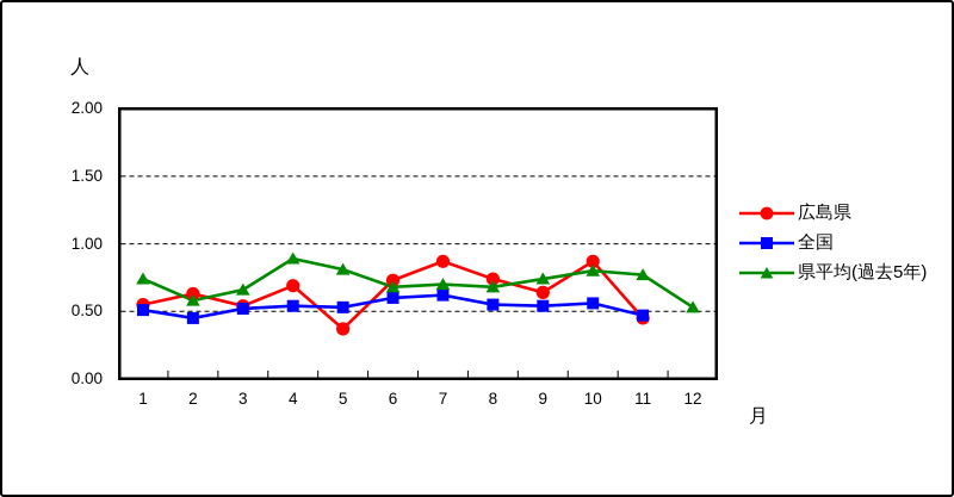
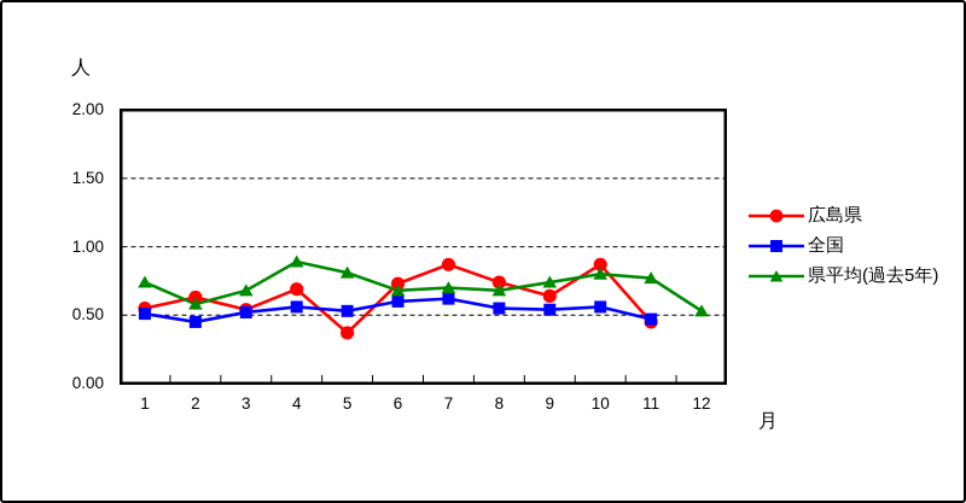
県平均(過去5年)/3: 0.66 -> 0.68
全国/4: 0.54 -> 0.56
